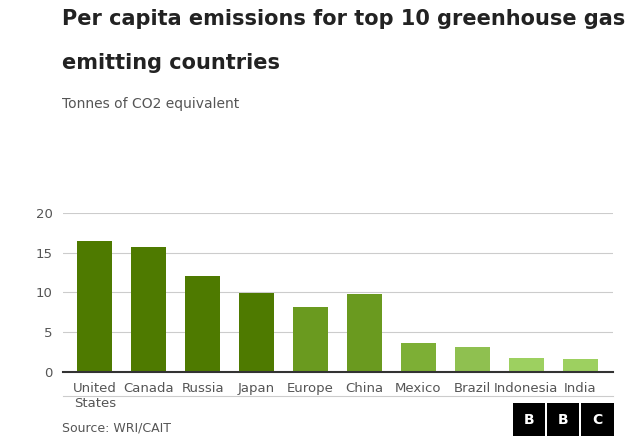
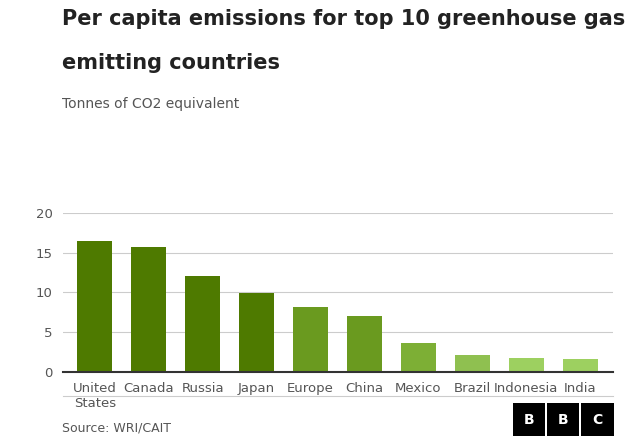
China: 9.8 -> 7.0
Brazil: 3.2 -> 2.2
